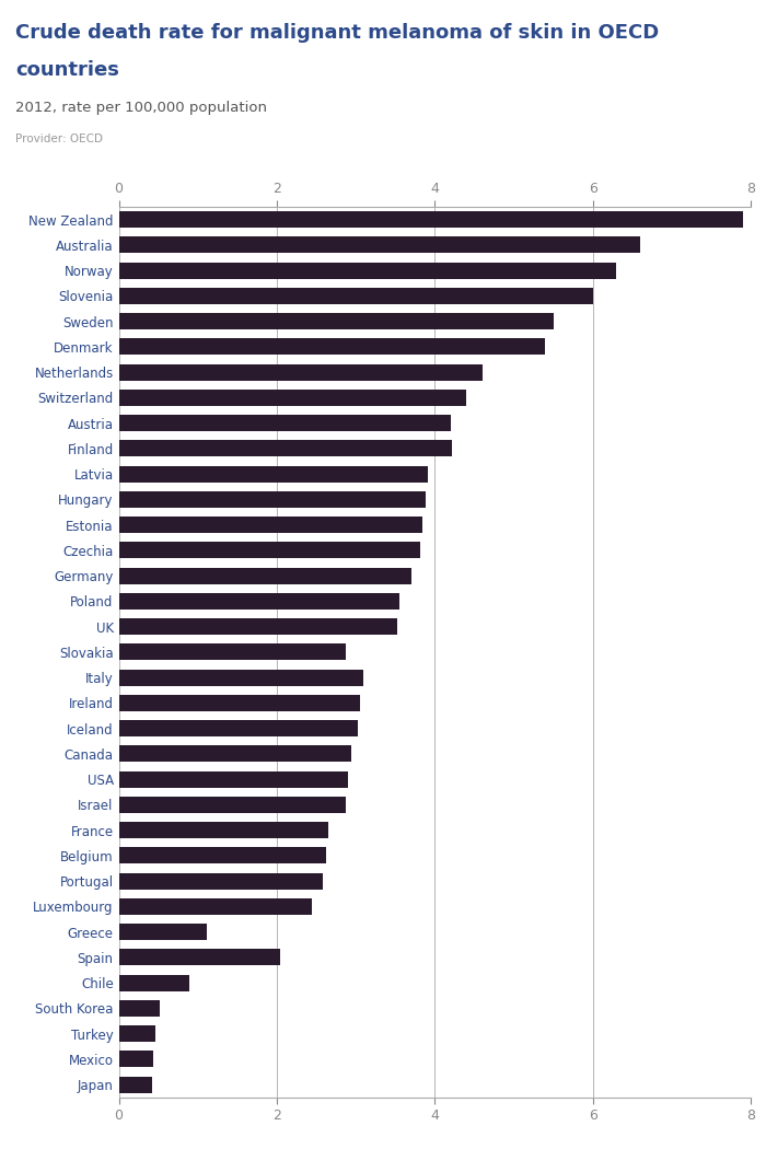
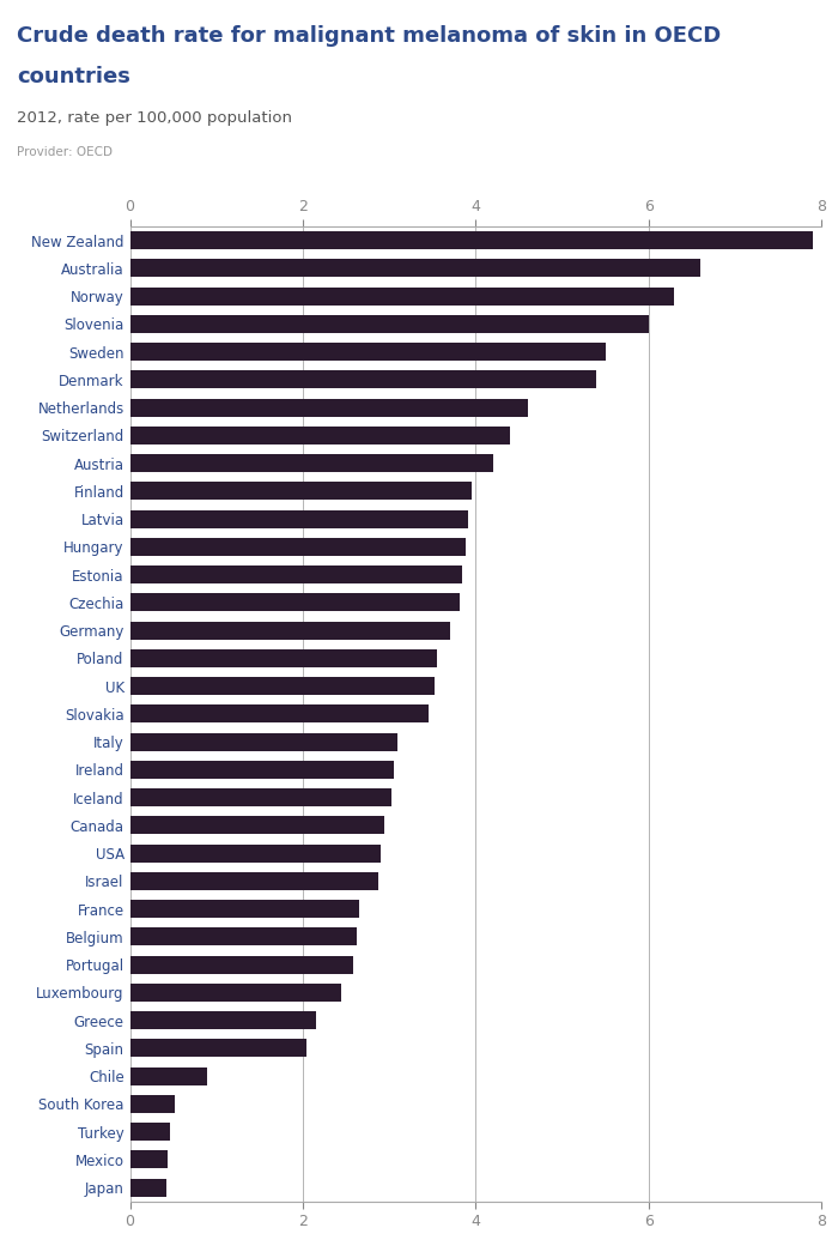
Finland: 4.22 -> 3.95
Slovakia: 2.88 -> 3.45
Greece: 1.12 -> 2.15
